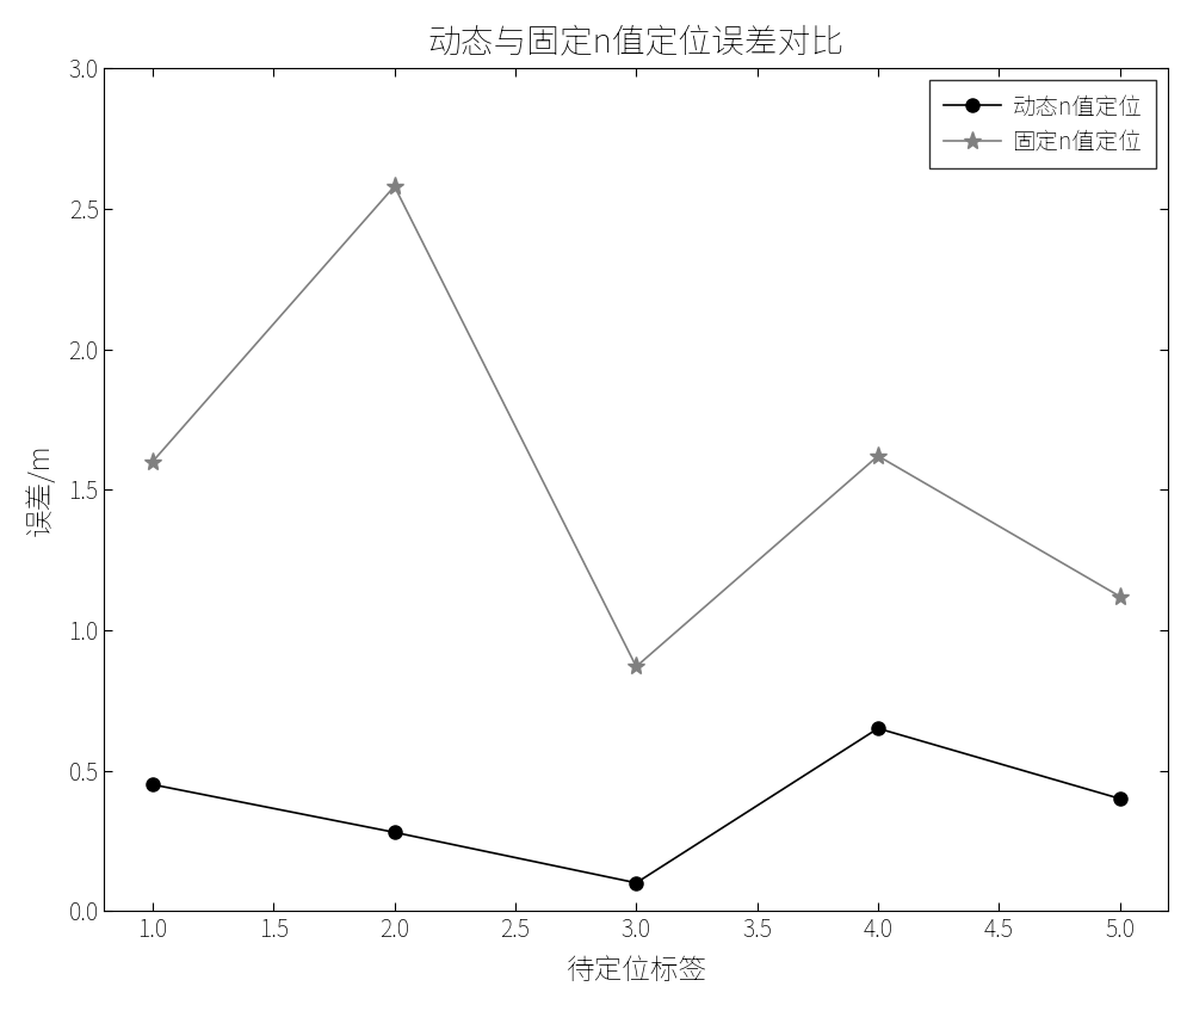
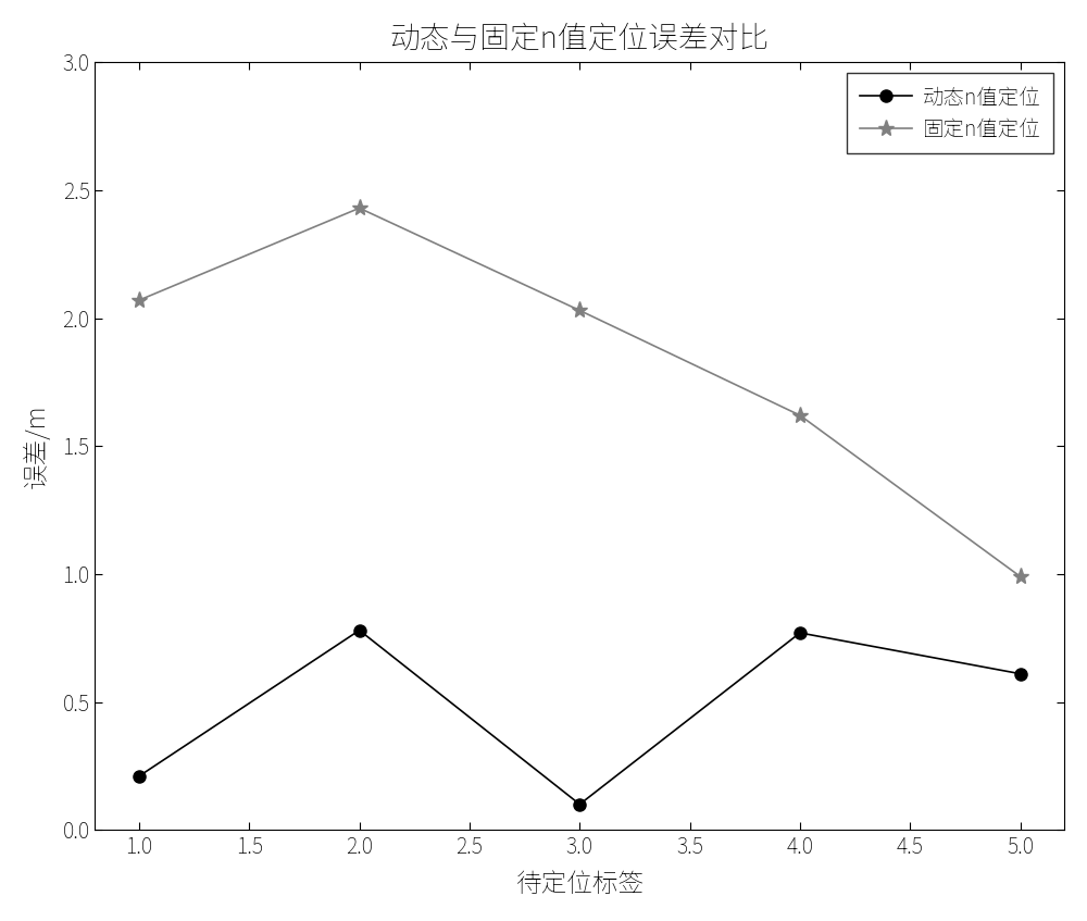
动态n值定位/1.0: 0.45 -> 0.21
固定n值定位/1.0: 1.60 -> 2.07
动态n值定位/2.0: 0.28 -> 0.78
固定n值定位/2.0: 2.58 -> 2.43
固定n值定位/3.0: 0.87 -> 2.03
动态n值定位/4.0: 0.65 -> 0.77
动态n值定位/5.0: 0.40 -> 0.61
固定n值定位/5.0: 1.12 -> 0.99
